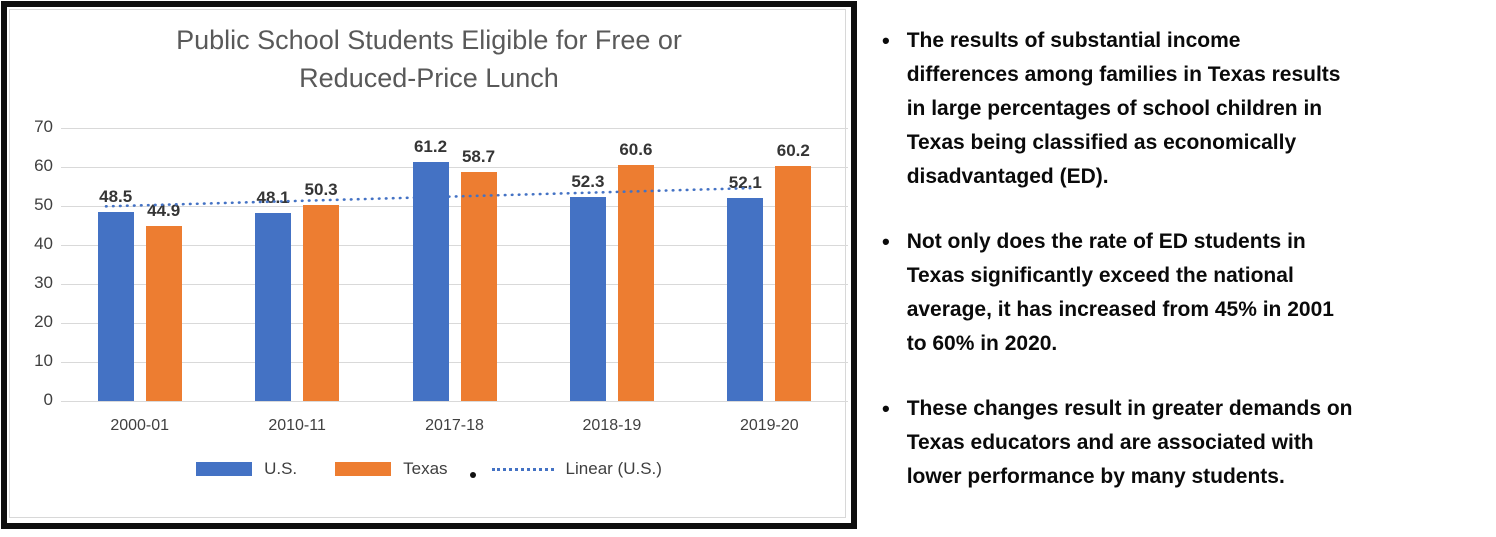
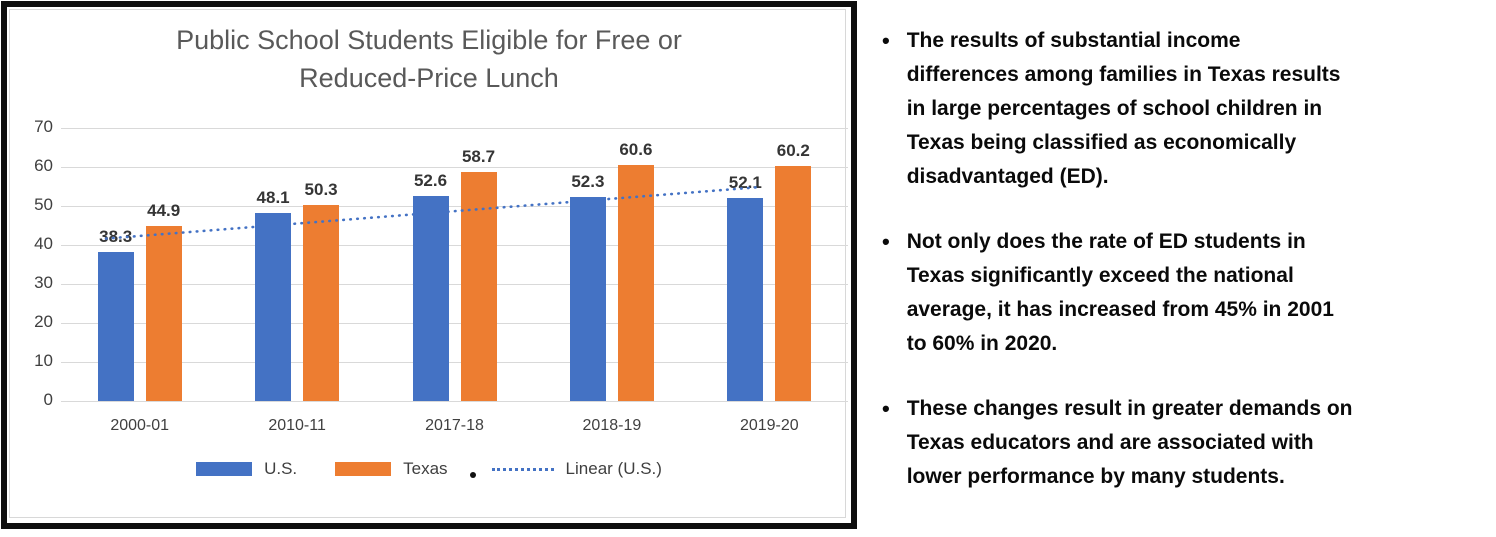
U.S./2000-01: 48.5 -> 38.3
U.S./2017-18: 61.2 -> 52.6
